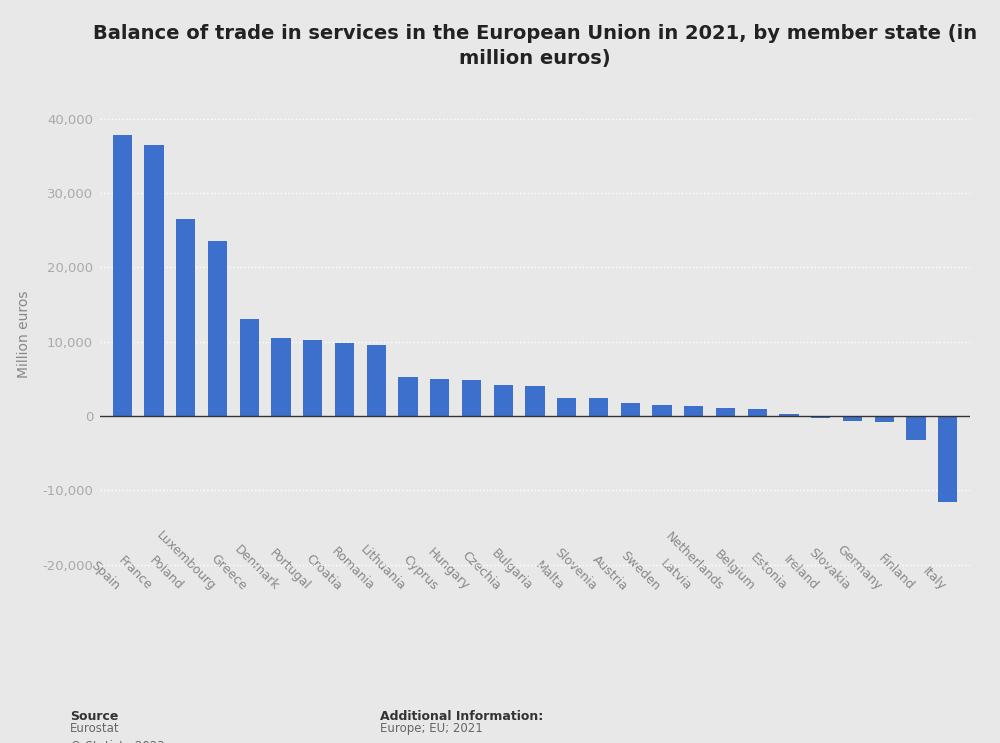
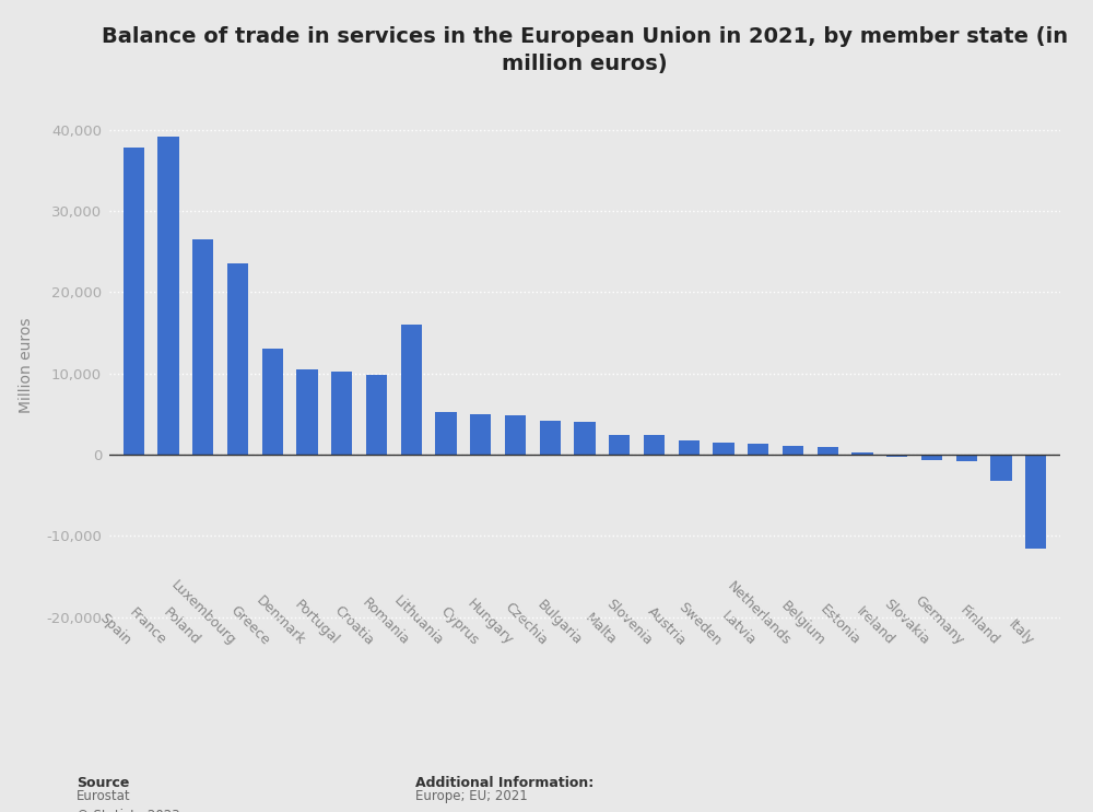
France: 36,500 -> 39,200
Romania: 9,500 -> 16,000
